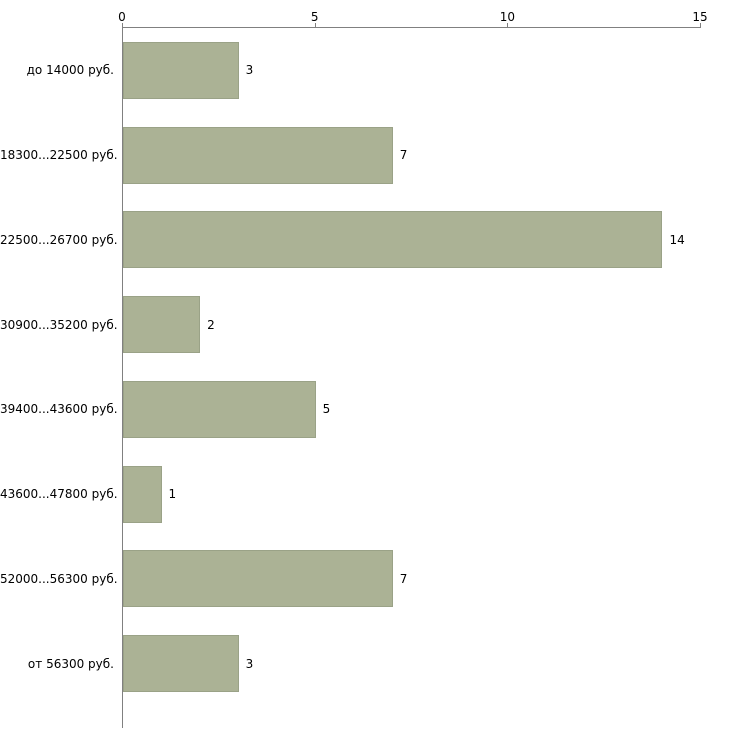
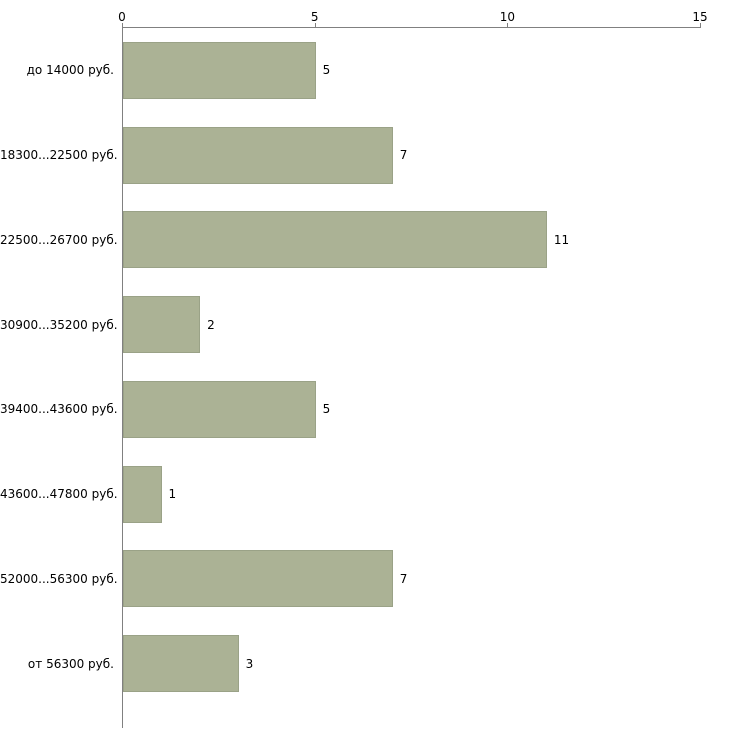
до 14000 руб.: 3 -> 5
22500...26700 руб.: 14 -> 11
